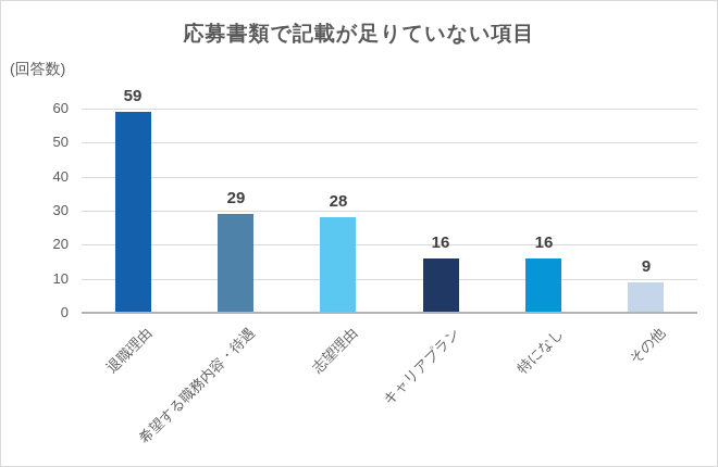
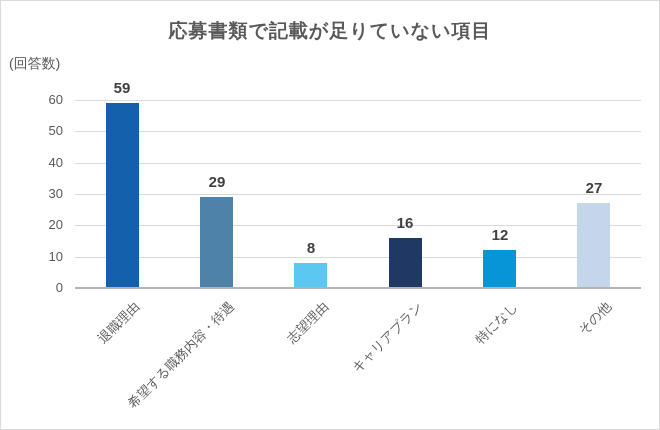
志望理由: 28 -> 8
特になし: 16 -> 12
その他: 9 -> 27
